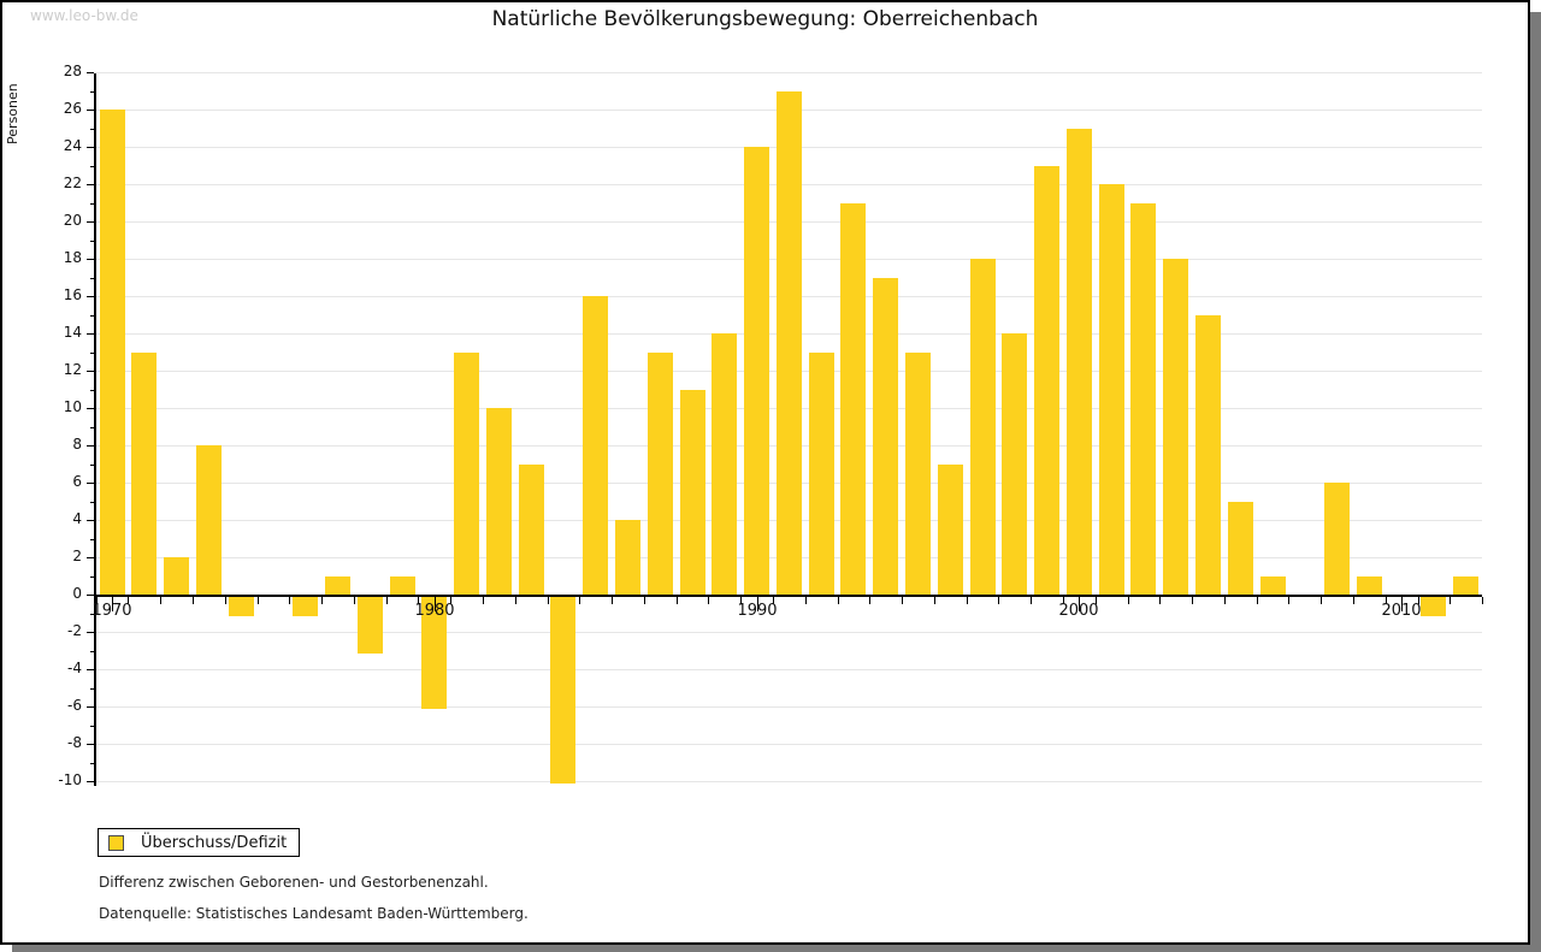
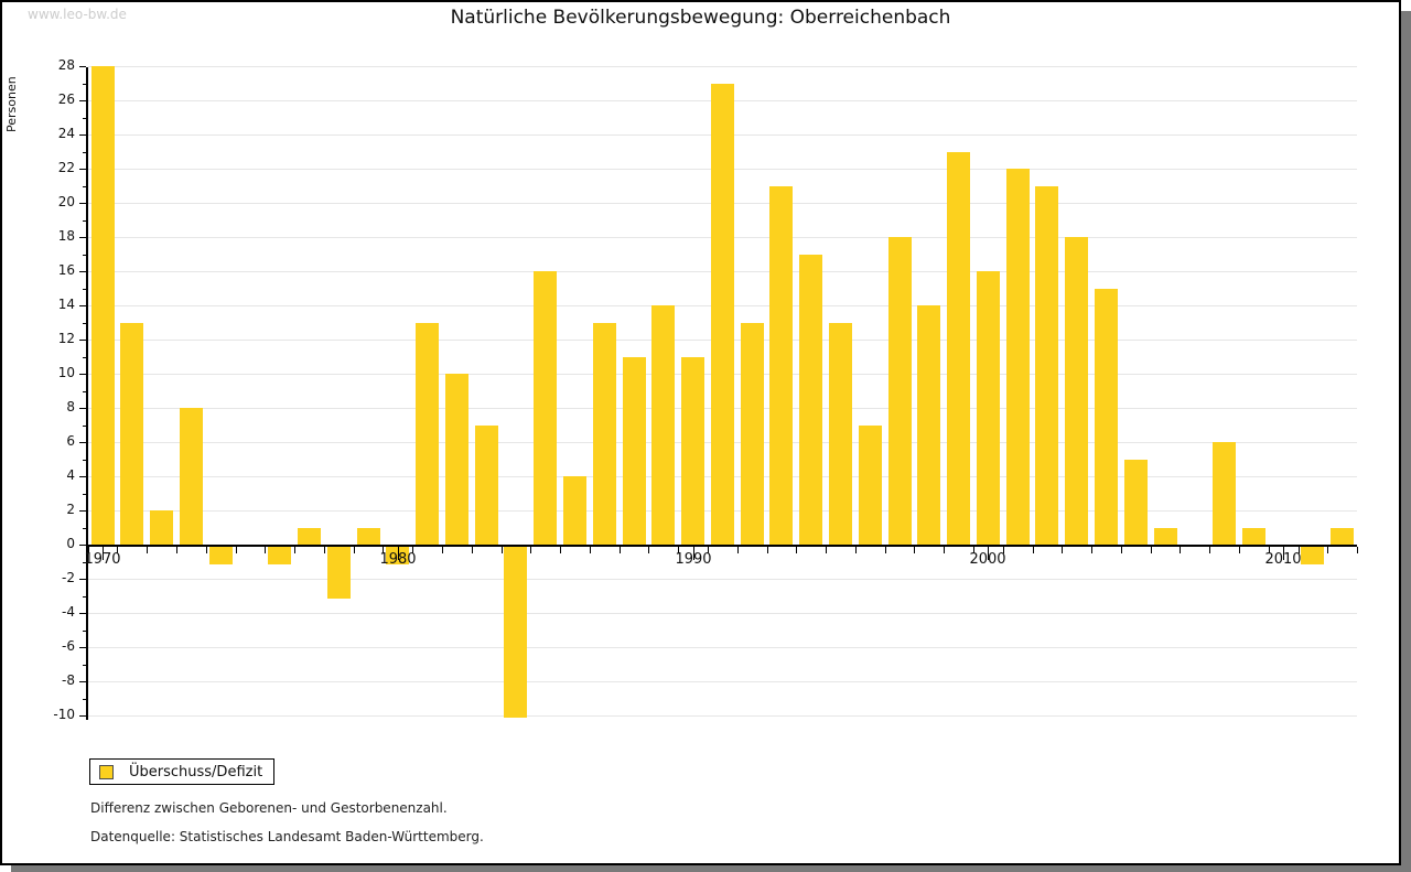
1970: 26 -> 28
1980: -6 -> -1
1990: 24 -> 11
2000: 25 -> 16
